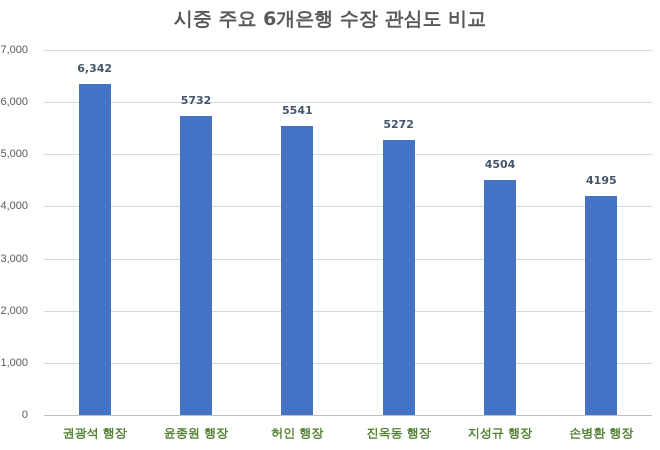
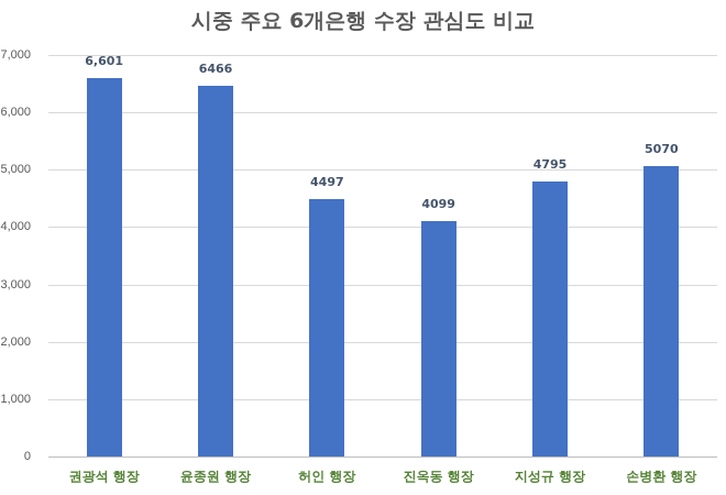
권광석 행장: 6,342 -> 6,601
윤종원 행장: 5732 -> 6466
허인 행장: 5541 -> 4497
진옥동 행장: 5272 -> 4099
지성규 행장: 4504 -> 4795
손병환 행장: 4195 -> 5070
